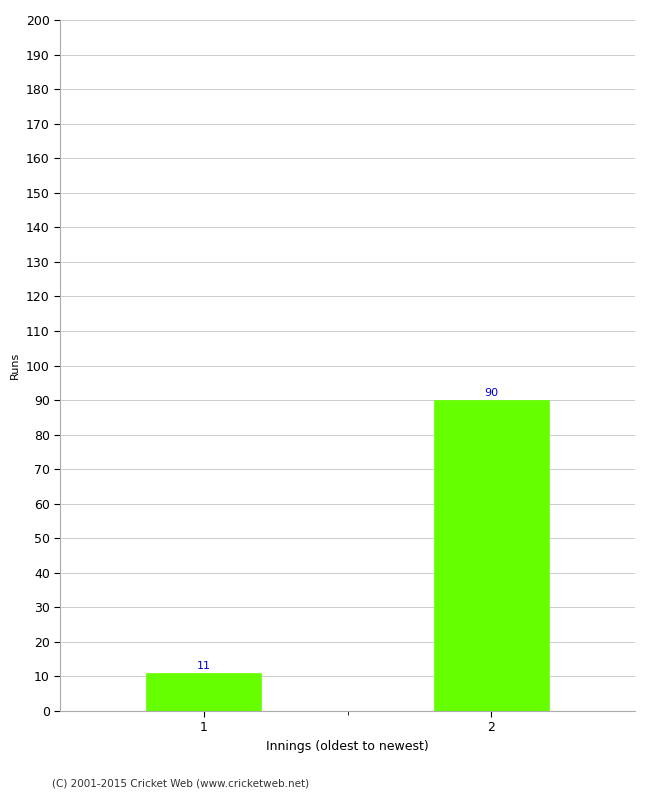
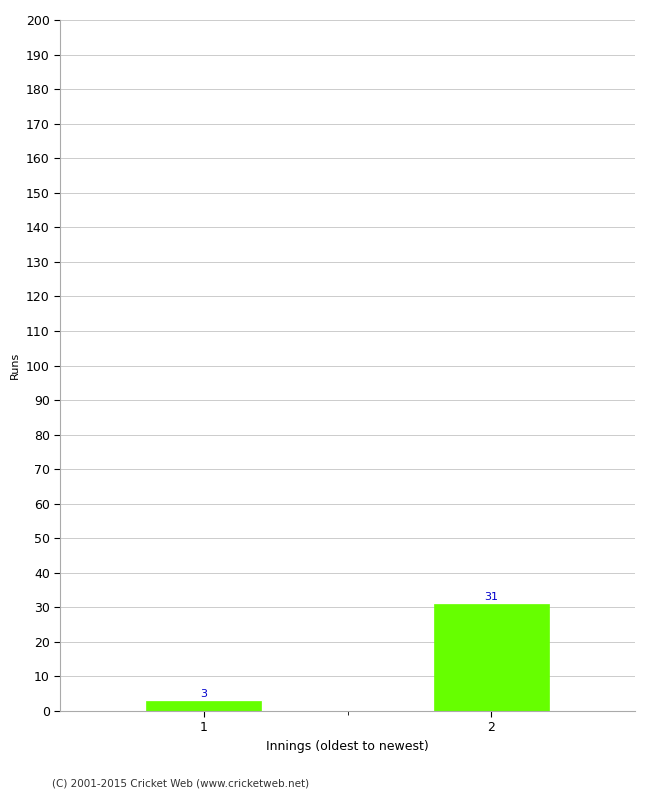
1: 11 -> 3
2: 90 -> 31
